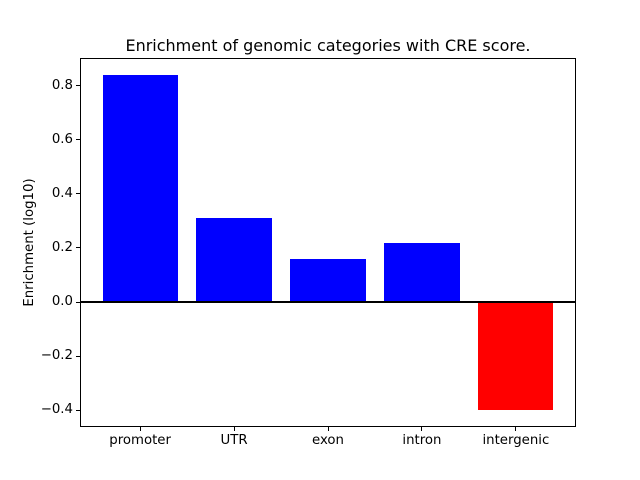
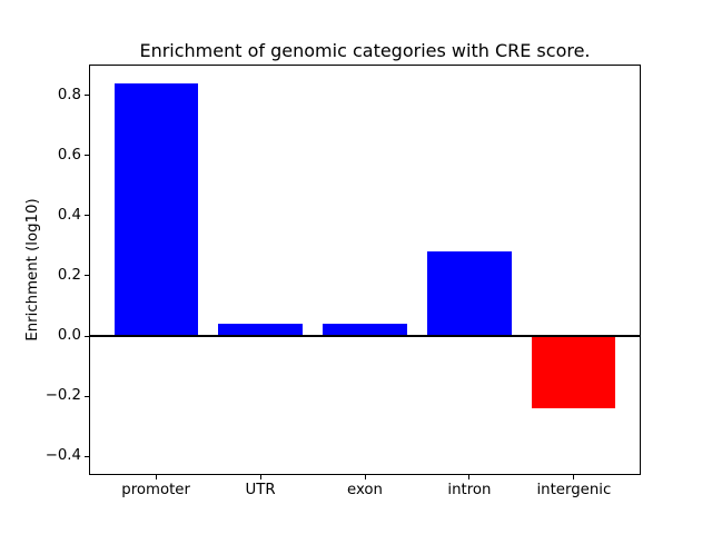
UTR: 0.31 -> 0.04
exon: 0.16 -> 0.04
intron: 0.22 -> 0.28
intergenic: -0.40 -> -0.24
